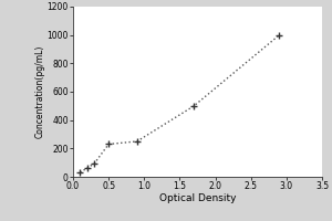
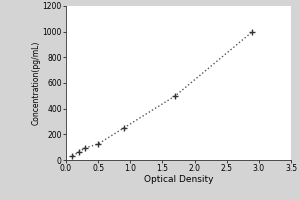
0.5: 230 -> 120
